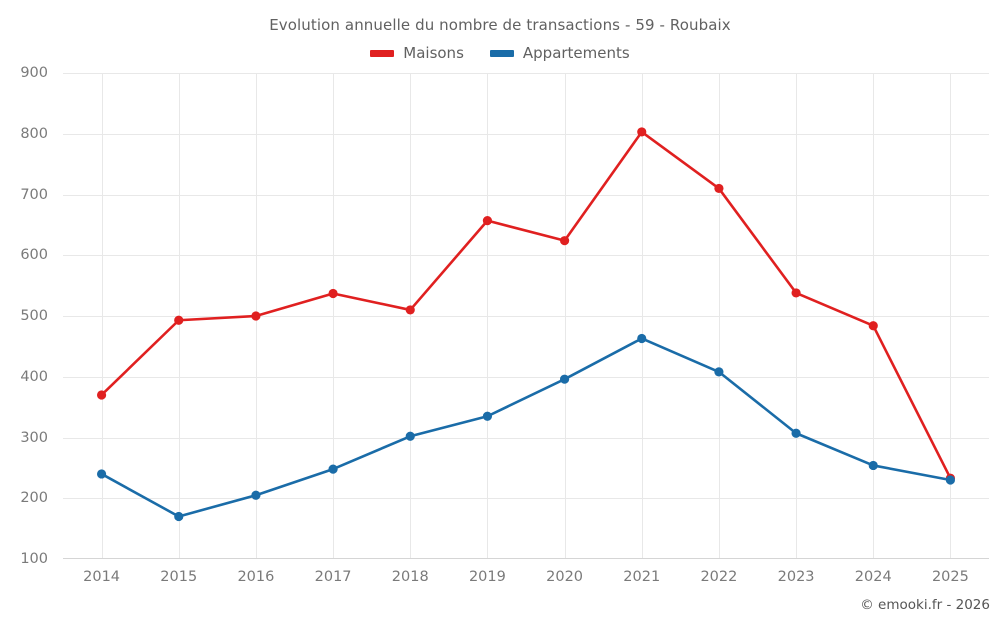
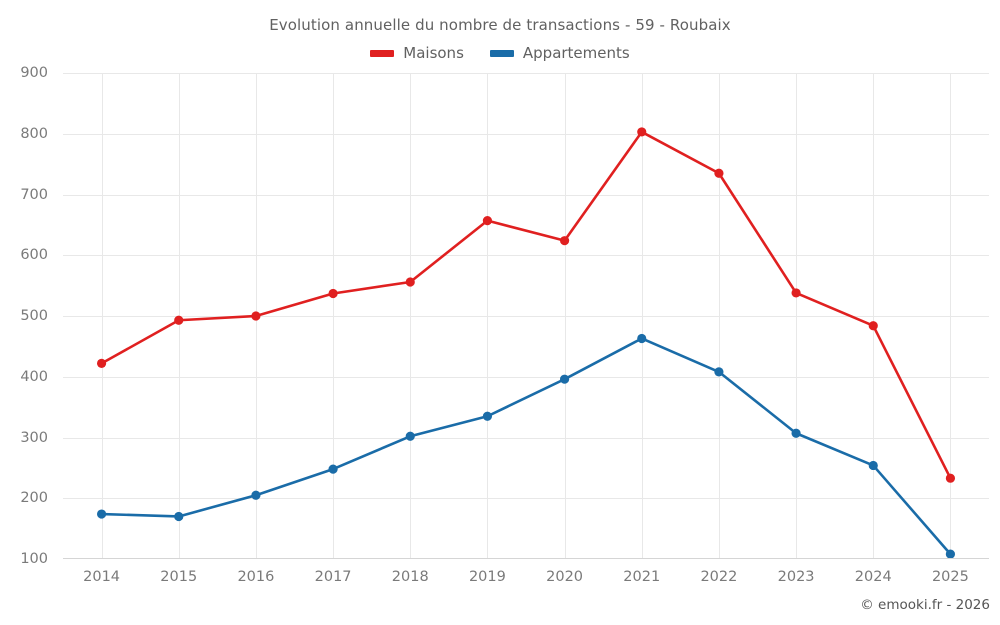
Maisons/2014: 370 -> 420
Appartements/2014: 240 -> 170
Maisons/2018: 510 -> 560
Maisons/2022: 710 -> 740
Appartements/2025: 230 -> 110
